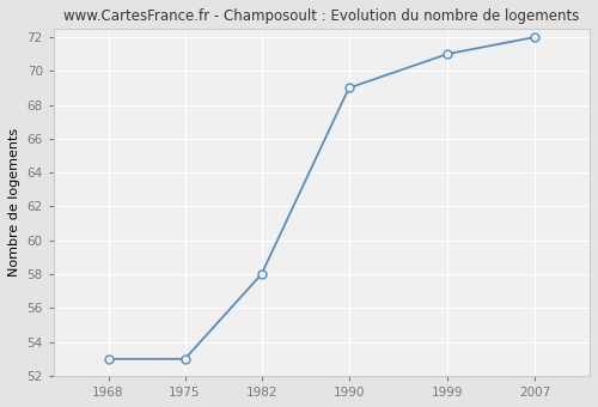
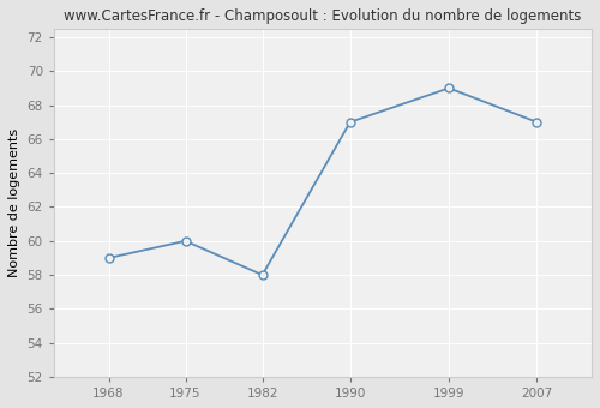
1968: 53 -> 59
1975: 53 -> 60
1990: 69 -> 67
1999: 71 -> 69
2007: 72 -> 67
